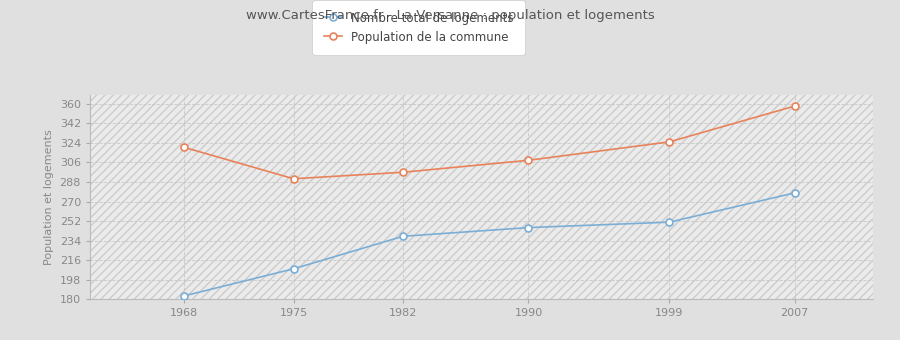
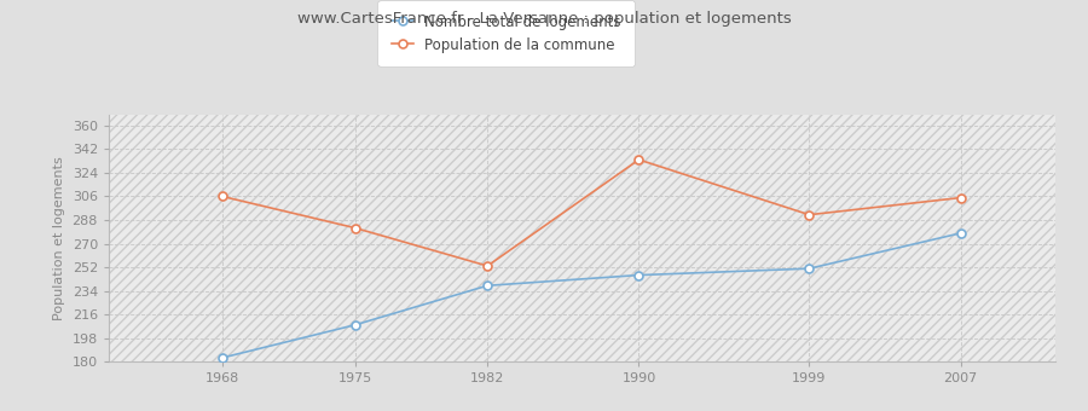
Population de la commune/1968: 320 -> 306
Population de la commune/1975: 291 -> 282
Population de la commune/1982: 297 -> 253
Population de la commune/1990: 308 -> 334
Population de la commune/1999: 325 -> 292
Population de la commune/2007: 358 -> 305
